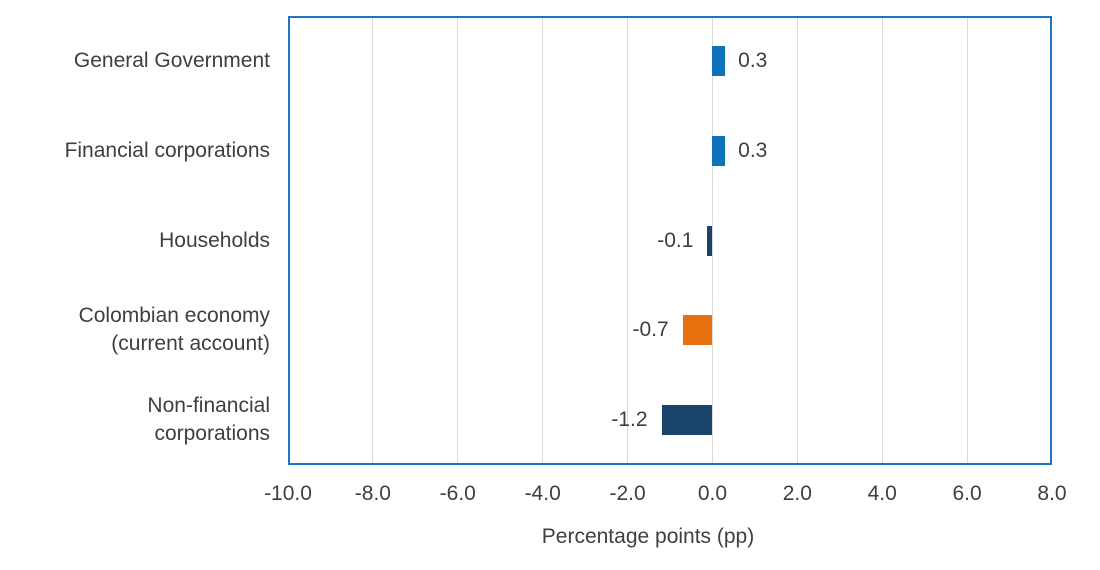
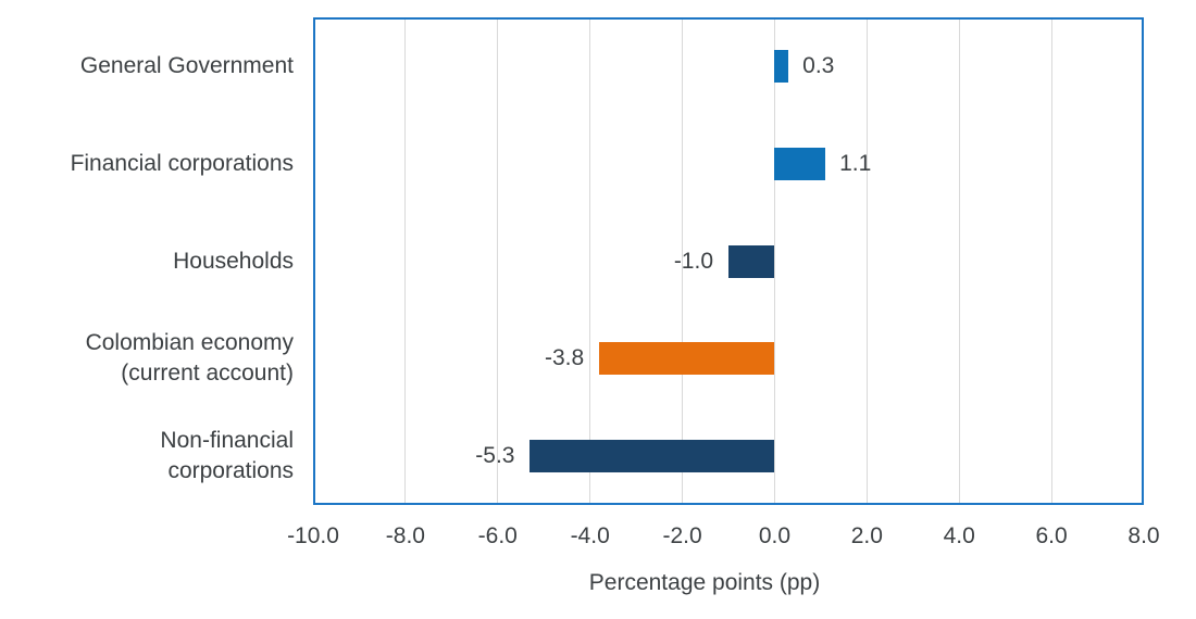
Financial corporations: 0.3 -> 1.1
Households: -0.1 -> -1.0
Colombian economy (current account): -0.7 -> -3.8
Non-financial corporations: -1.2 -> -5.3
